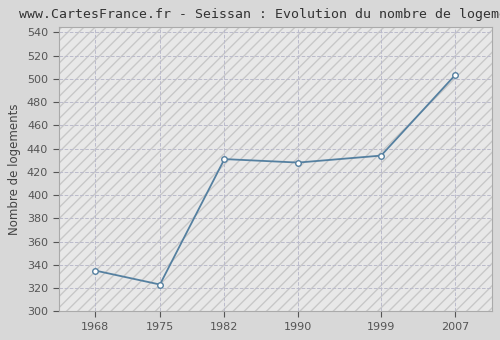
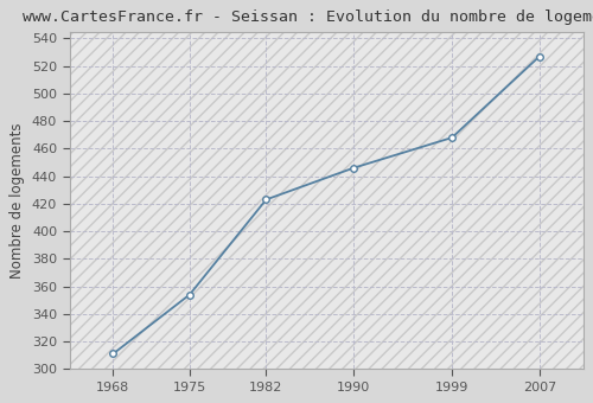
1968: 335 -> 311
1975: 323 -> 354
1982: 431 -> 423
1990: 428 -> 446
1999: 434 -> 468
2007: 503 -> 527
